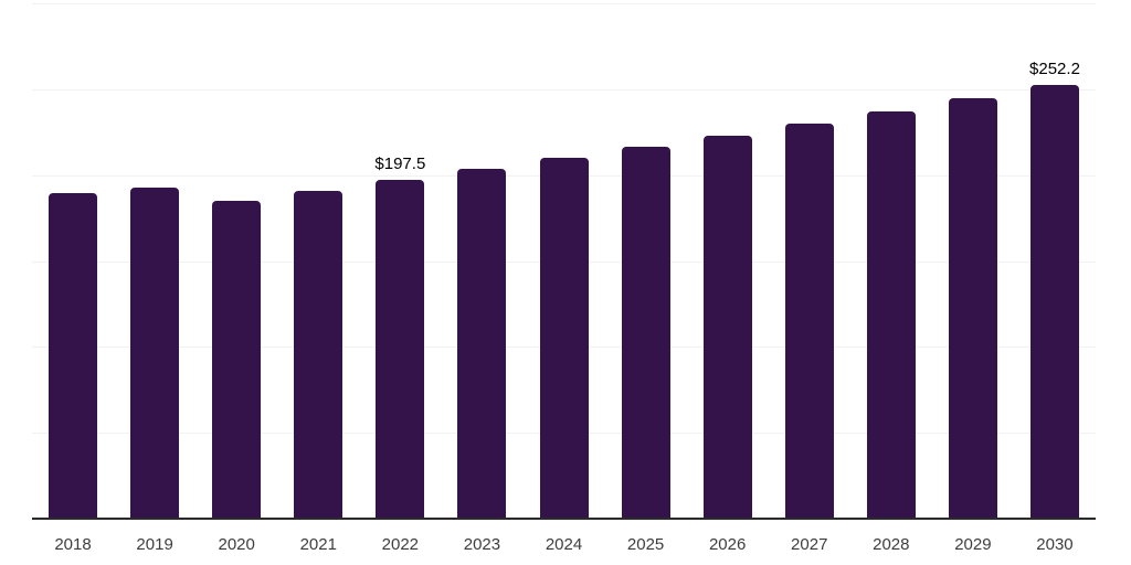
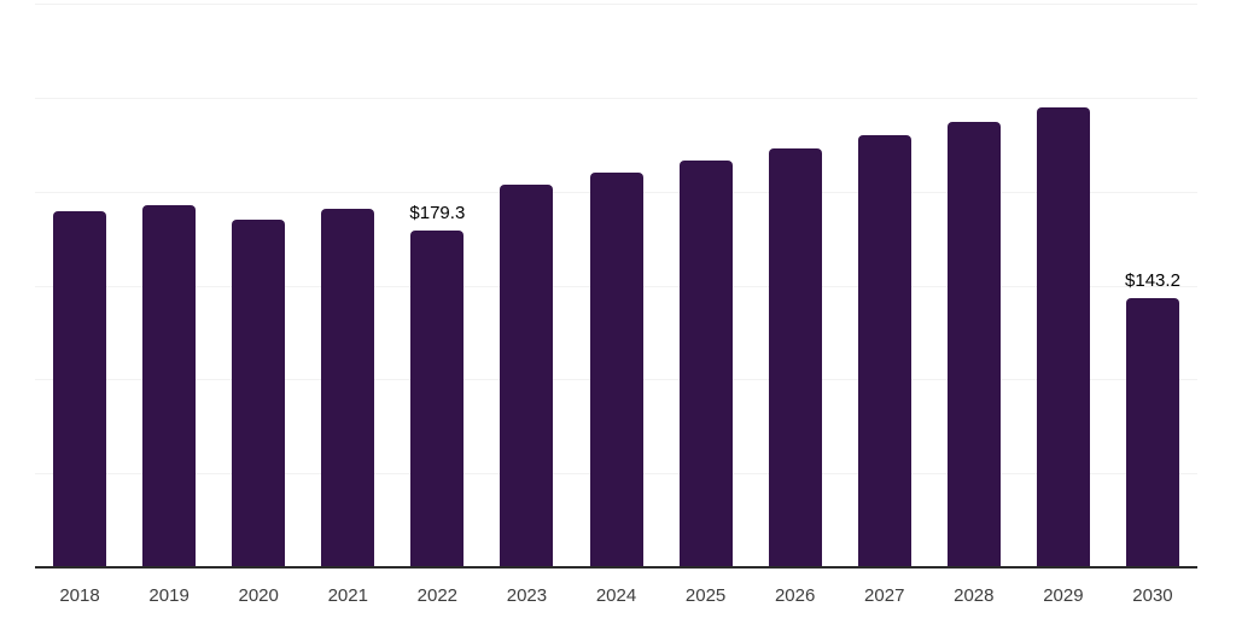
2022: $197.5 -> $179.3
2030: $252.2 -> $143.2
